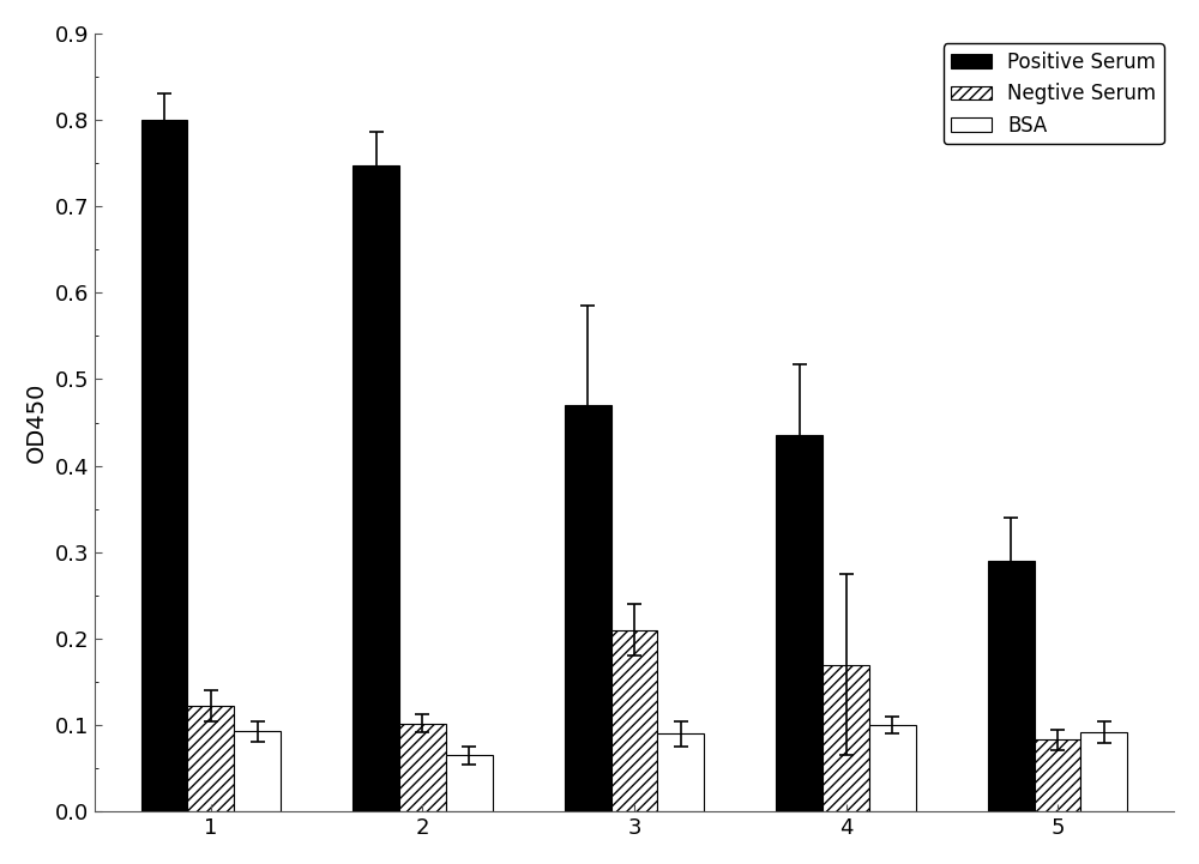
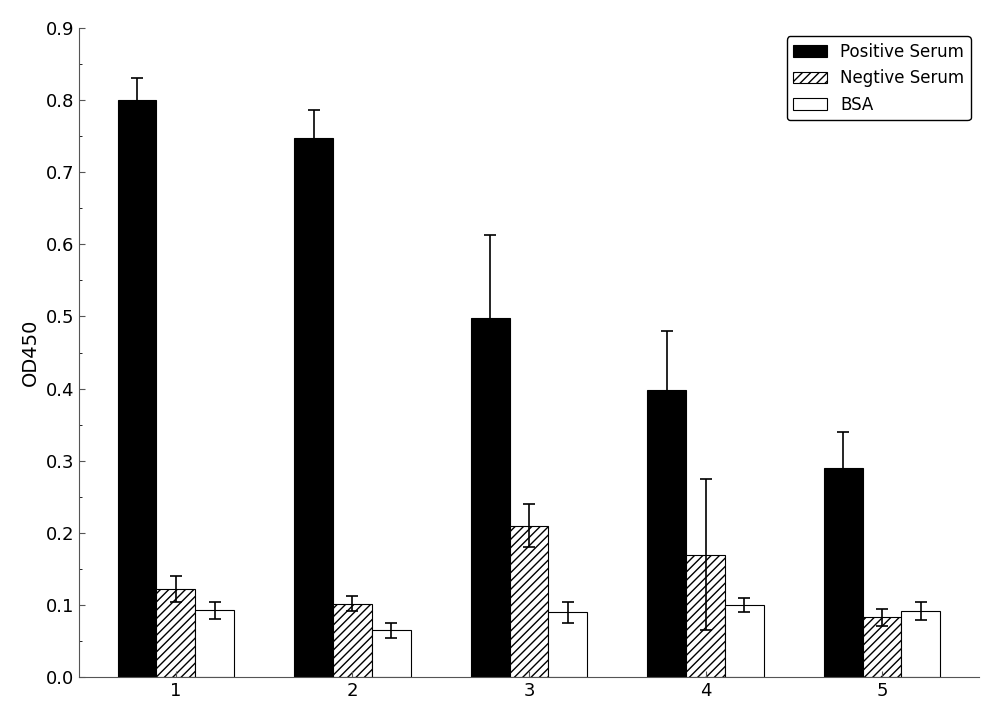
Positive Serum/3: 0.470 -> 0.498
Positive Serum/4: 0.435 -> 0.398
